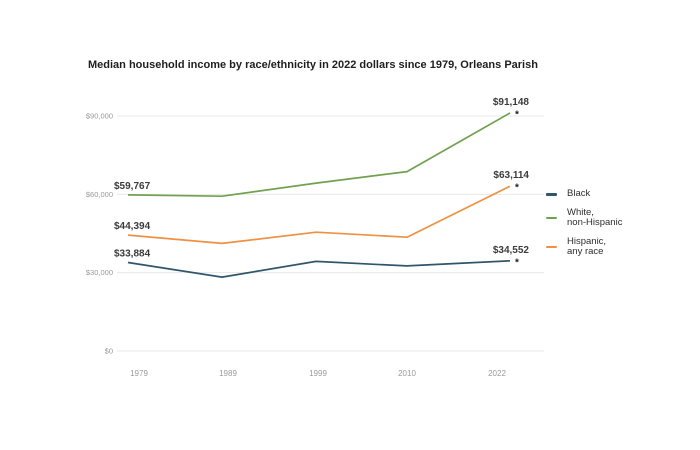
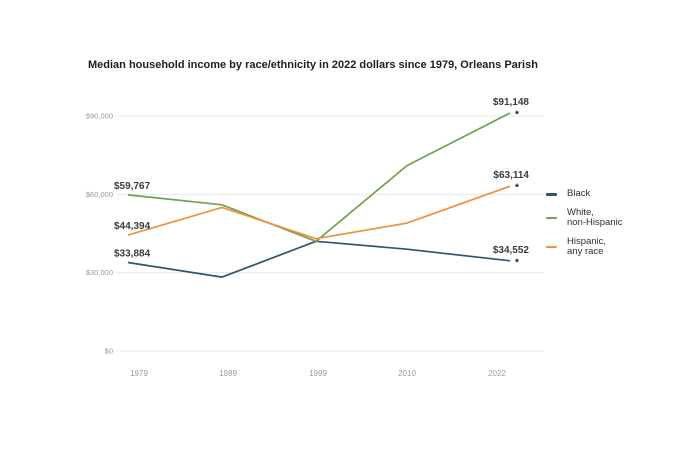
White, non-Hispanic/1989: $59000 -> $56000
Hispanic, any race/1989: $41000 -> $55000
Black/1999: $34000 -> $42000
White, non-Hispanic/1999: $64000 -> $42000
Hispanic, any race/1999: $46000 -> $43000
Black/2010: $33000 -> $39000
White, non-Hispanic/2010: $69000 -> $71000
Hispanic, any race/2010: $44000 -> $49000
